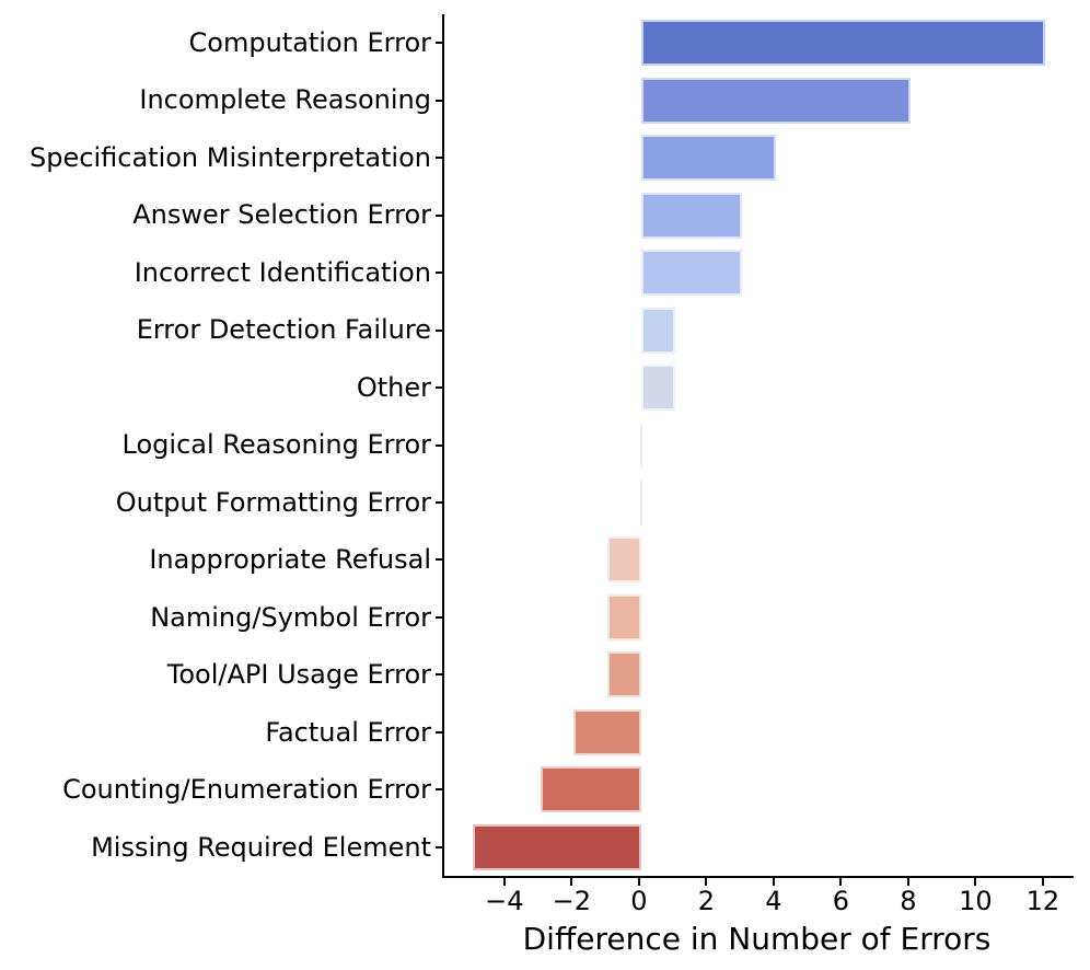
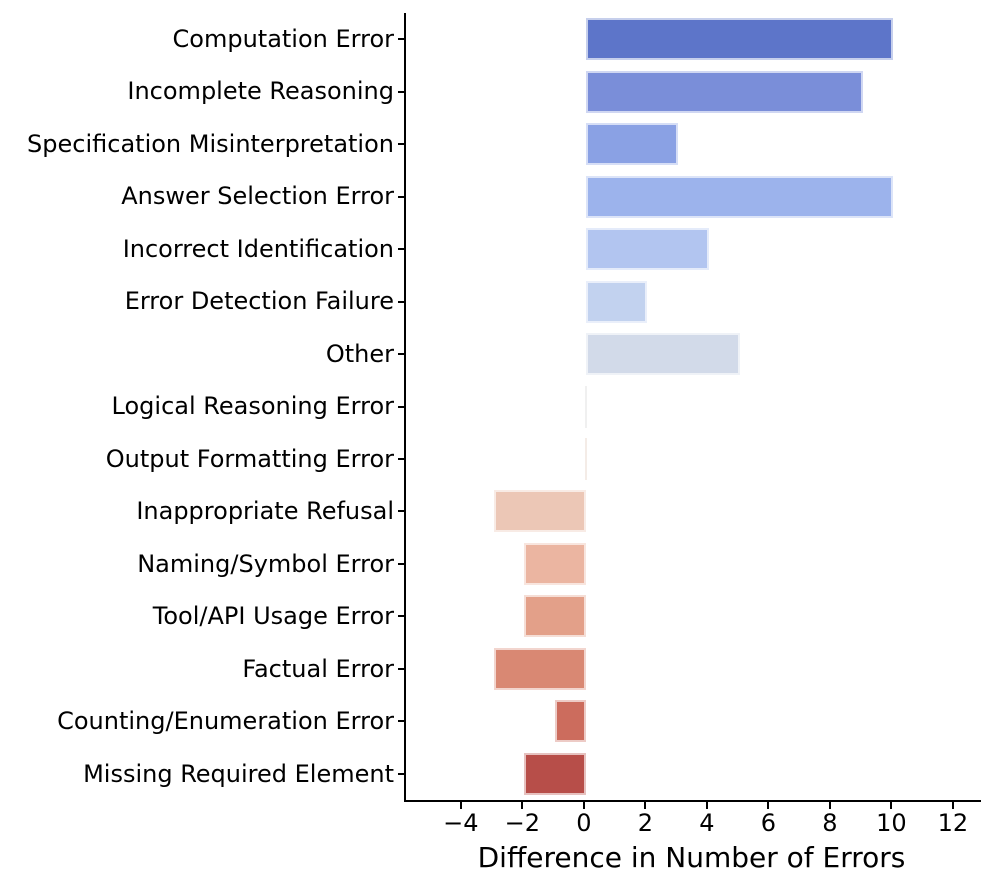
Computation Error: 12 -> 10
Incomplete Reasoning: 8 -> 9
Specification Misinterpretation: 4 -> 3
Answer Selection Error: 3 -> 10
Incorrect Identification: 3 -> 4
Error Detection Failure: 1 -> 2
Other: 1 -> 5
Inappropriate Refusal: -1 -> -3
Naming/Symbol Error: -1 -> -2
Tool/API Usage Error: -1 -> -2
Factual Error: -2 -> -3
Counting/Enumeration Error: -3 -> -1
Missing Required Element: -5 -> -2
